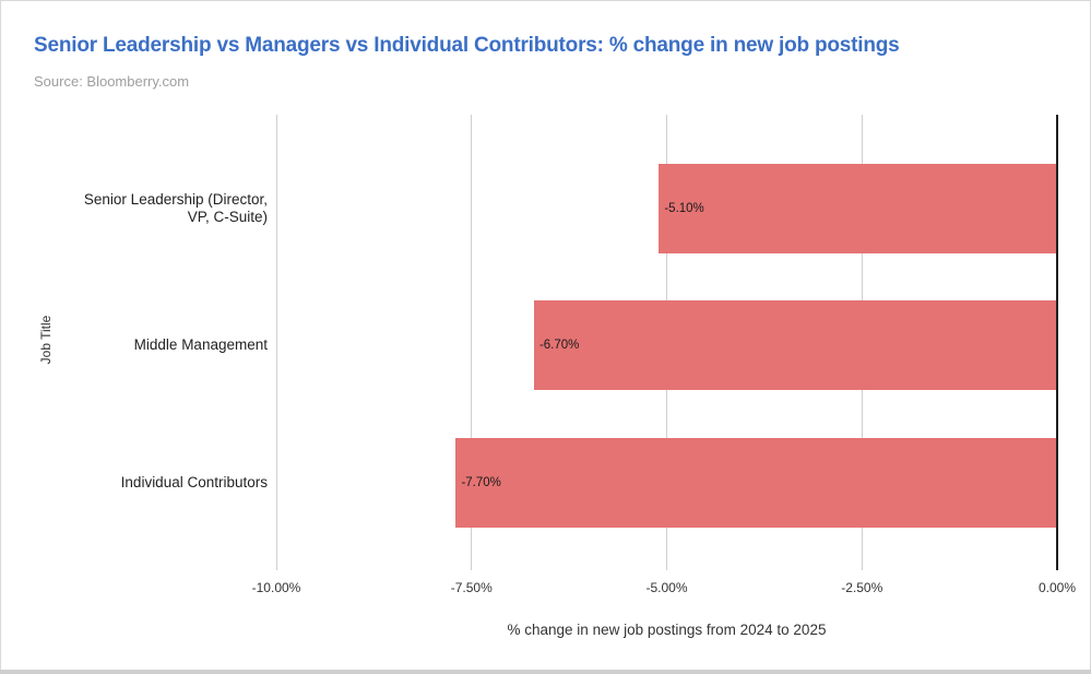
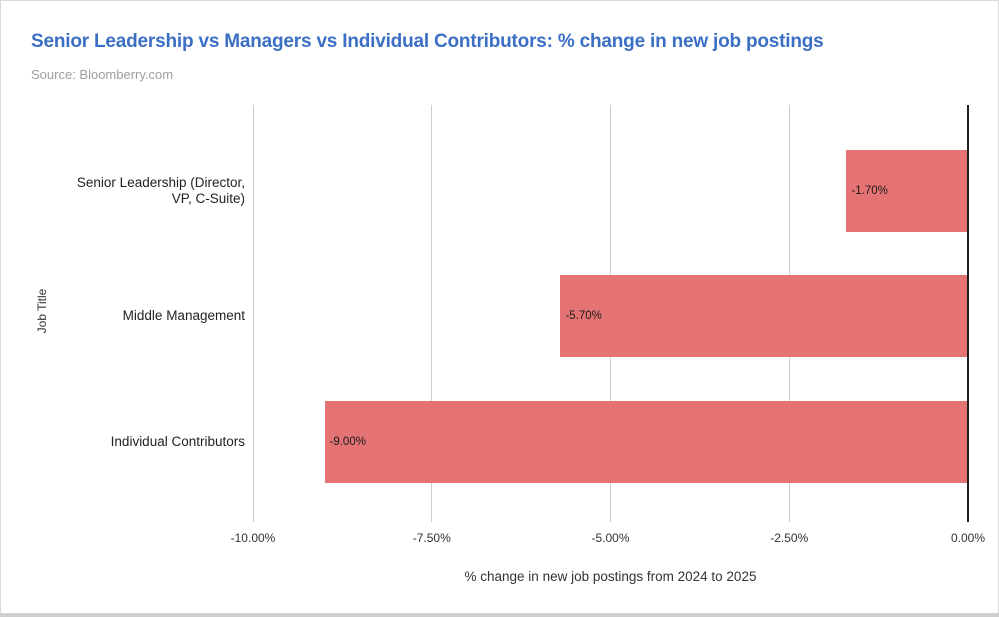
Senior Leadership (Director, VP, C-Suite): -5.10% -> -1.70%
Middle Management: -6.70% -> -5.70%
Individual Contributors: -7.70% -> -9.00%
